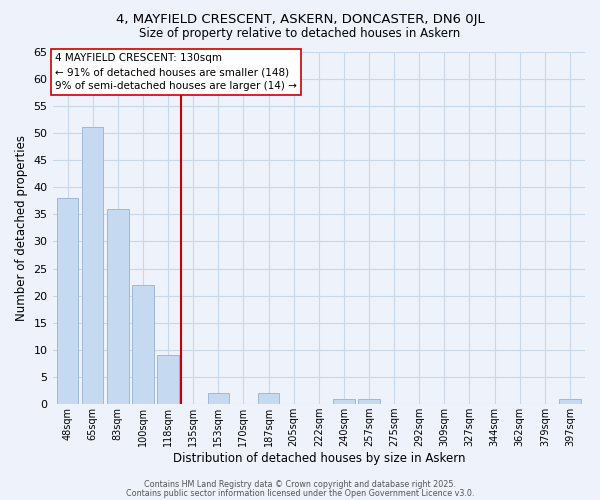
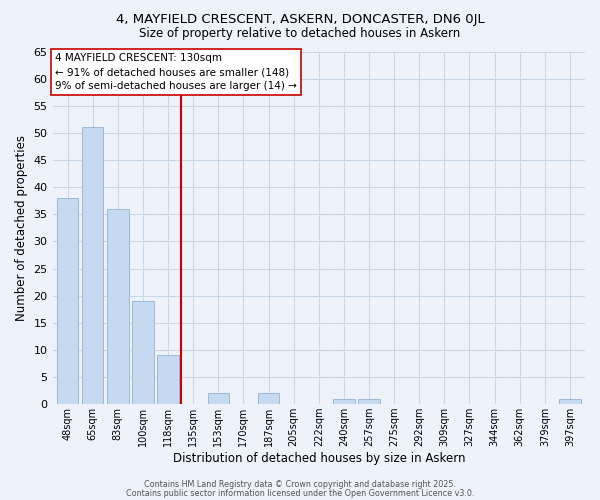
100sqm: 22 -> 19
